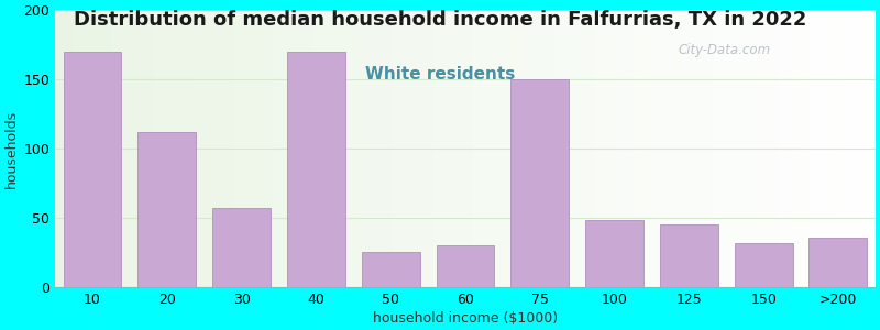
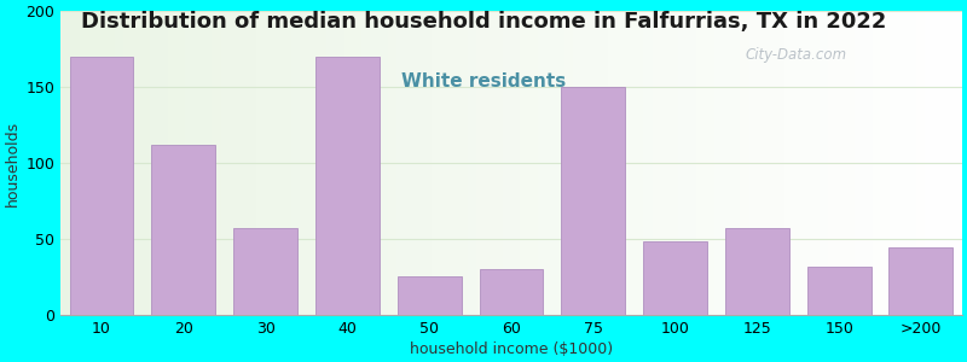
125: 45 -> 57
>200: 36 -> 44
